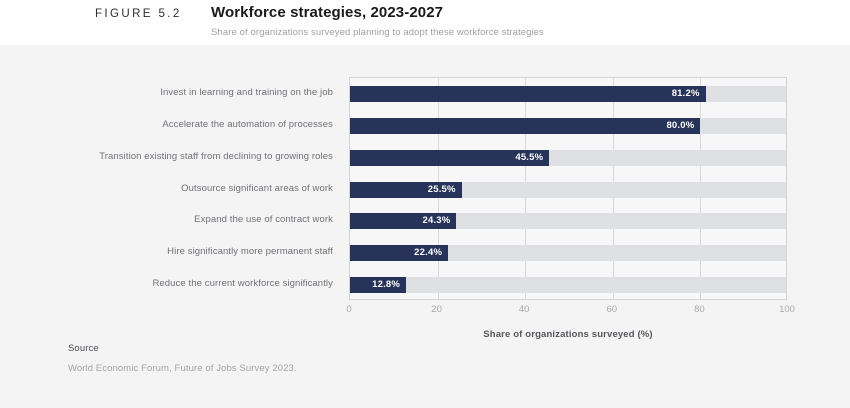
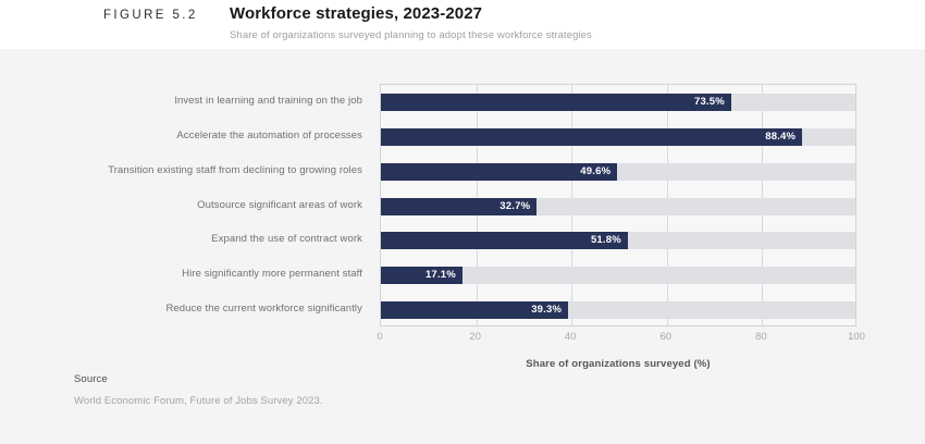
Invest in learning and training on the job: 81.2% -> 73.5%
Accelerate the automation of processes: 80.0% -> 88.4%
Transition existing staff from declining to growing roles: 45.5% -> 49.6%
Outsource significant areas of work: 25.5% -> 32.7%
Expand the use of contract work: 24.3% -> 51.8%
Hire significantly more permanent staff: 22.4% -> 17.1%
Reduce the current workforce significantly: 12.8% -> 39.3%
